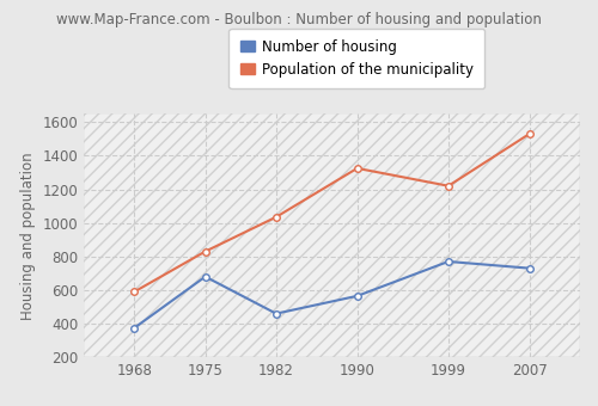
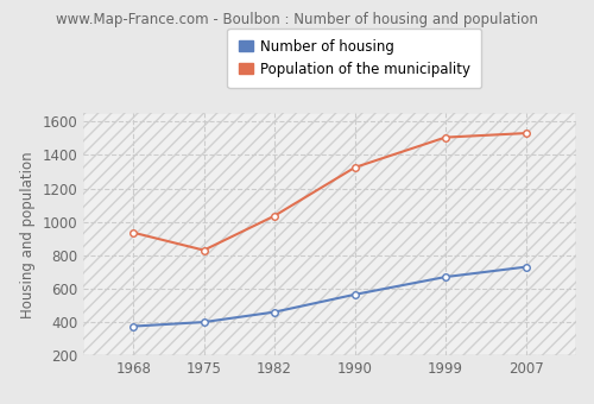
Population of the municipality/1968: 590 -> 940
Number of housing/1975: 680 -> 400
Number of housing/1999: 770 -> 670
Population of the municipality/1999: 1220 -> 1500
